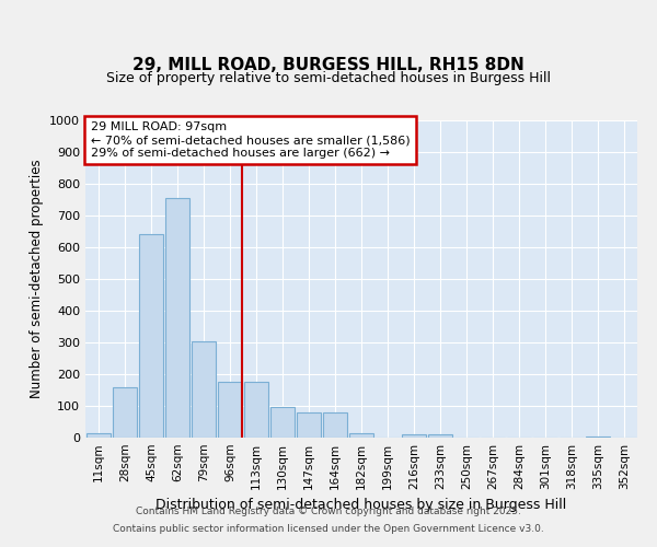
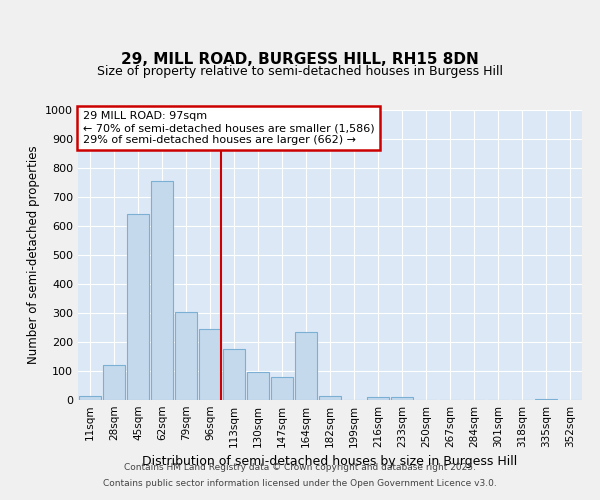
28sqm: 160 -> 120
96sqm: 175 -> 245
164sqm: 80 -> 235
